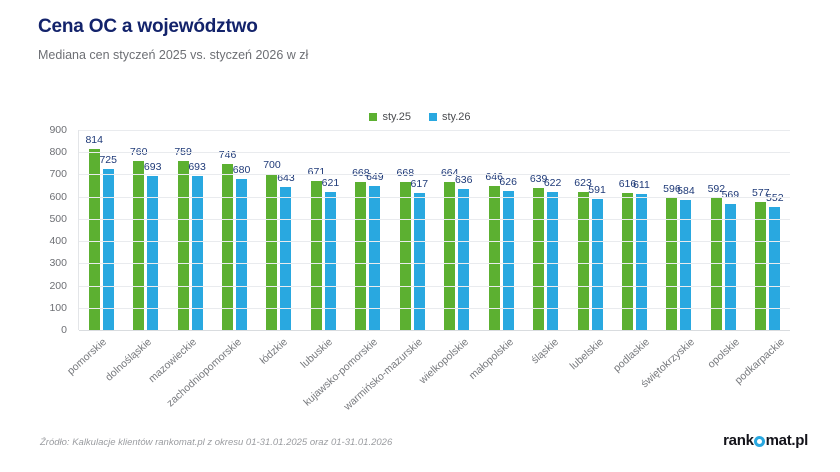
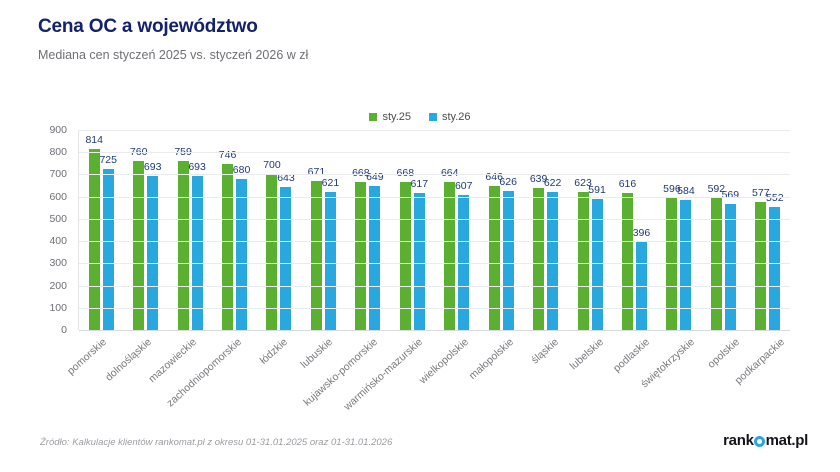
sty.26/wielkopolskie: 636 -> 607
sty.26/podlaskie: 611 -> 396
